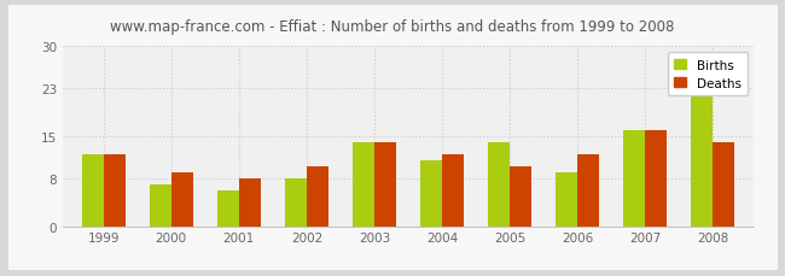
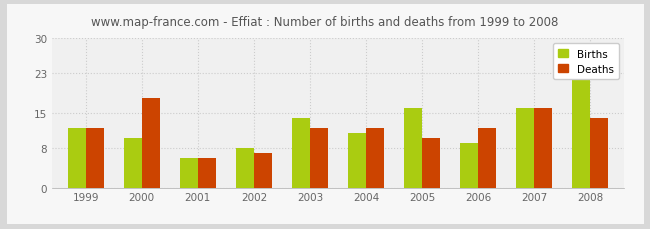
Births/2000: 7 -> 10
Deaths/2000: 9 -> 18
Deaths/2001: 8 -> 6
Deaths/2002: 10 -> 7
Deaths/2003: 14 -> 12
Births/2005: 14 -> 16
